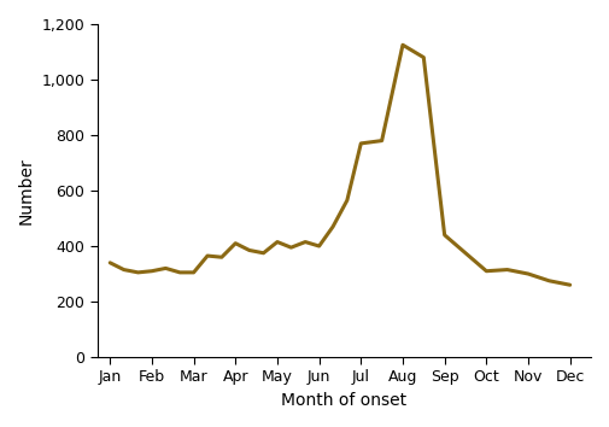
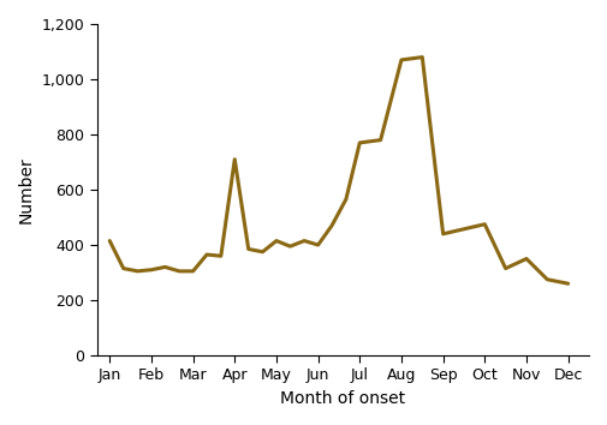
Jan: 340 -> 415
Apr: 410 -> 710
Aug: 1,125 -> 1,070
Oct: 310 -> 475
Nov: 300 -> 350
